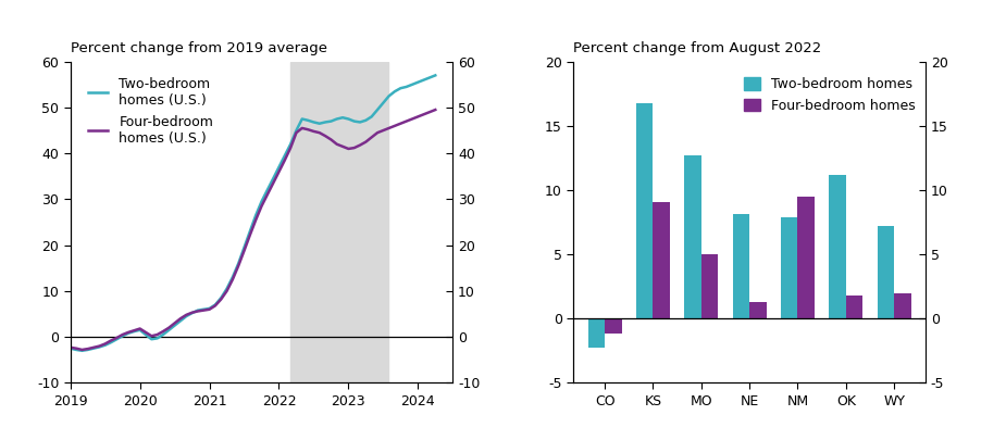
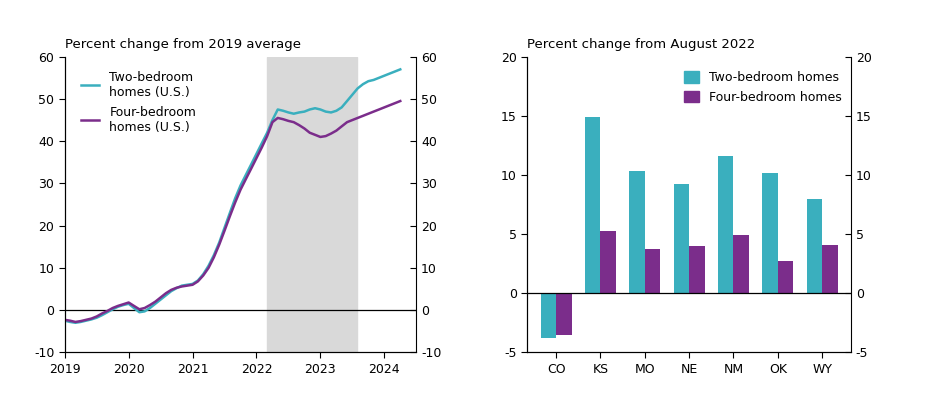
Percent change from August 2022/Two-bedroom homes/CO: -2.3 -> -3.8
Percent change from August 2022/Four-bedroom homes/CO: -1.2 -> -3.5
Percent change from August 2022/Two-bedroom homes/KS: 16.8 -> 14.9
Percent change from August 2022/Four-bedroom homes/KS: 9.1 -> 5.3
Percent change from August 2022/Two-bedroom homes/MO: 12.7 -> 10.3
Percent change from August 2022/Four-bedroom homes/MO: 5.0 -> 3.7
Percent change from August 2022/Two-bedroom homes/NE: 8.1 -> 9.2
Percent change from August 2022/Four-bedroom homes/NE: 1.3 -> 4.0
Percent change from August 2022/Two-bedroom homes/NM: 7.9 -> 11.6
Percent change from August 2022/Four-bedroom homes/NM: 9.5 -> 4.9
Percent change from August 2022/Two-bedroom homes/OK: 11.2 -> 10.2
Percent change from August 2022/Four-bedroom homes/OK: 1.8 -> 2.7
Percent change from August 2022/Two-bedroom homes/WY: 7.2 -> 8.0
Percent change from August 2022/Four-bedroom homes/WY: 2.0 -> 4.1
